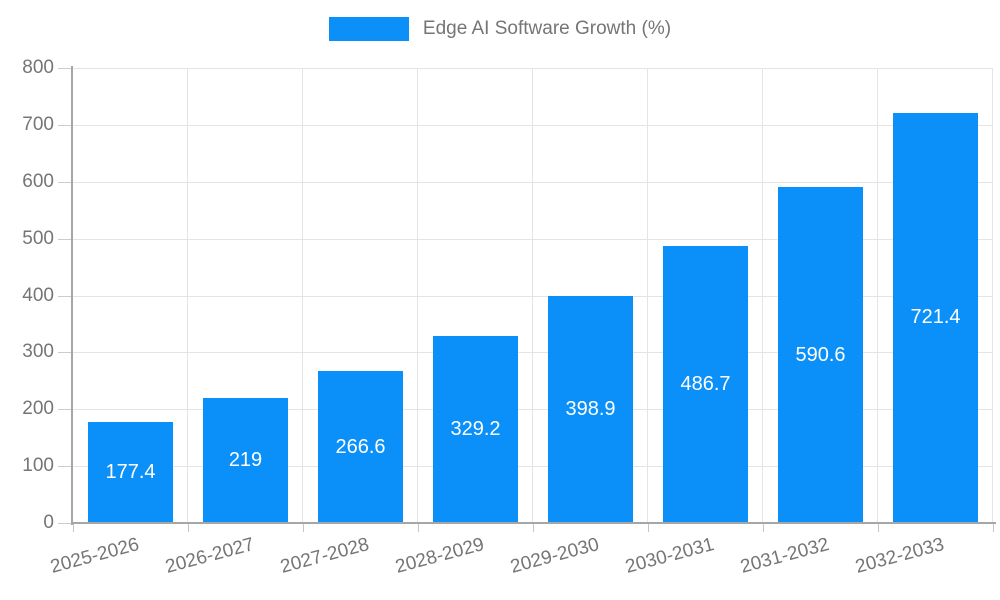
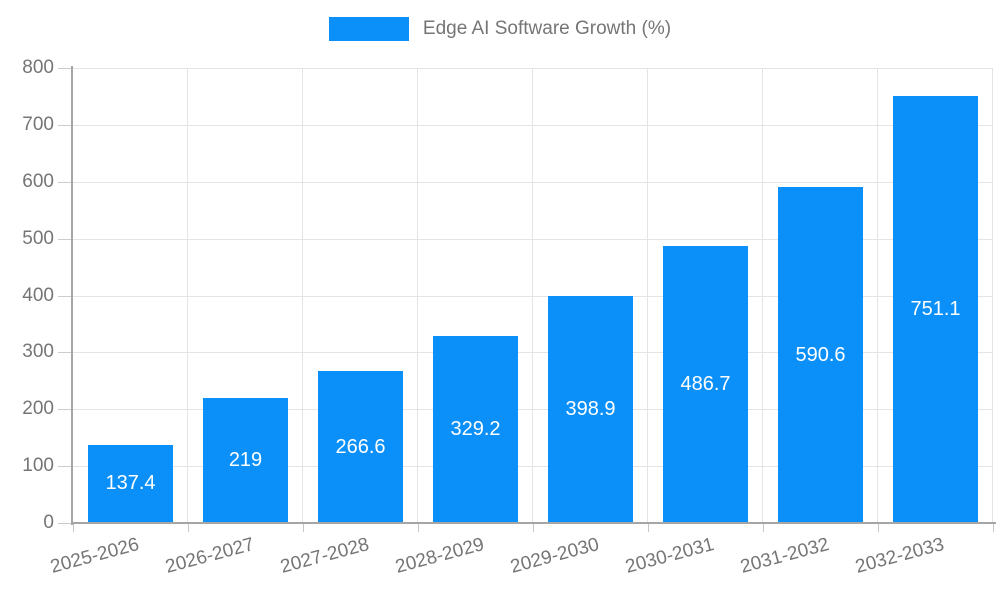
2025-2026: 177.4 -> 137.4
2032-2033: 721.4 -> 751.1
